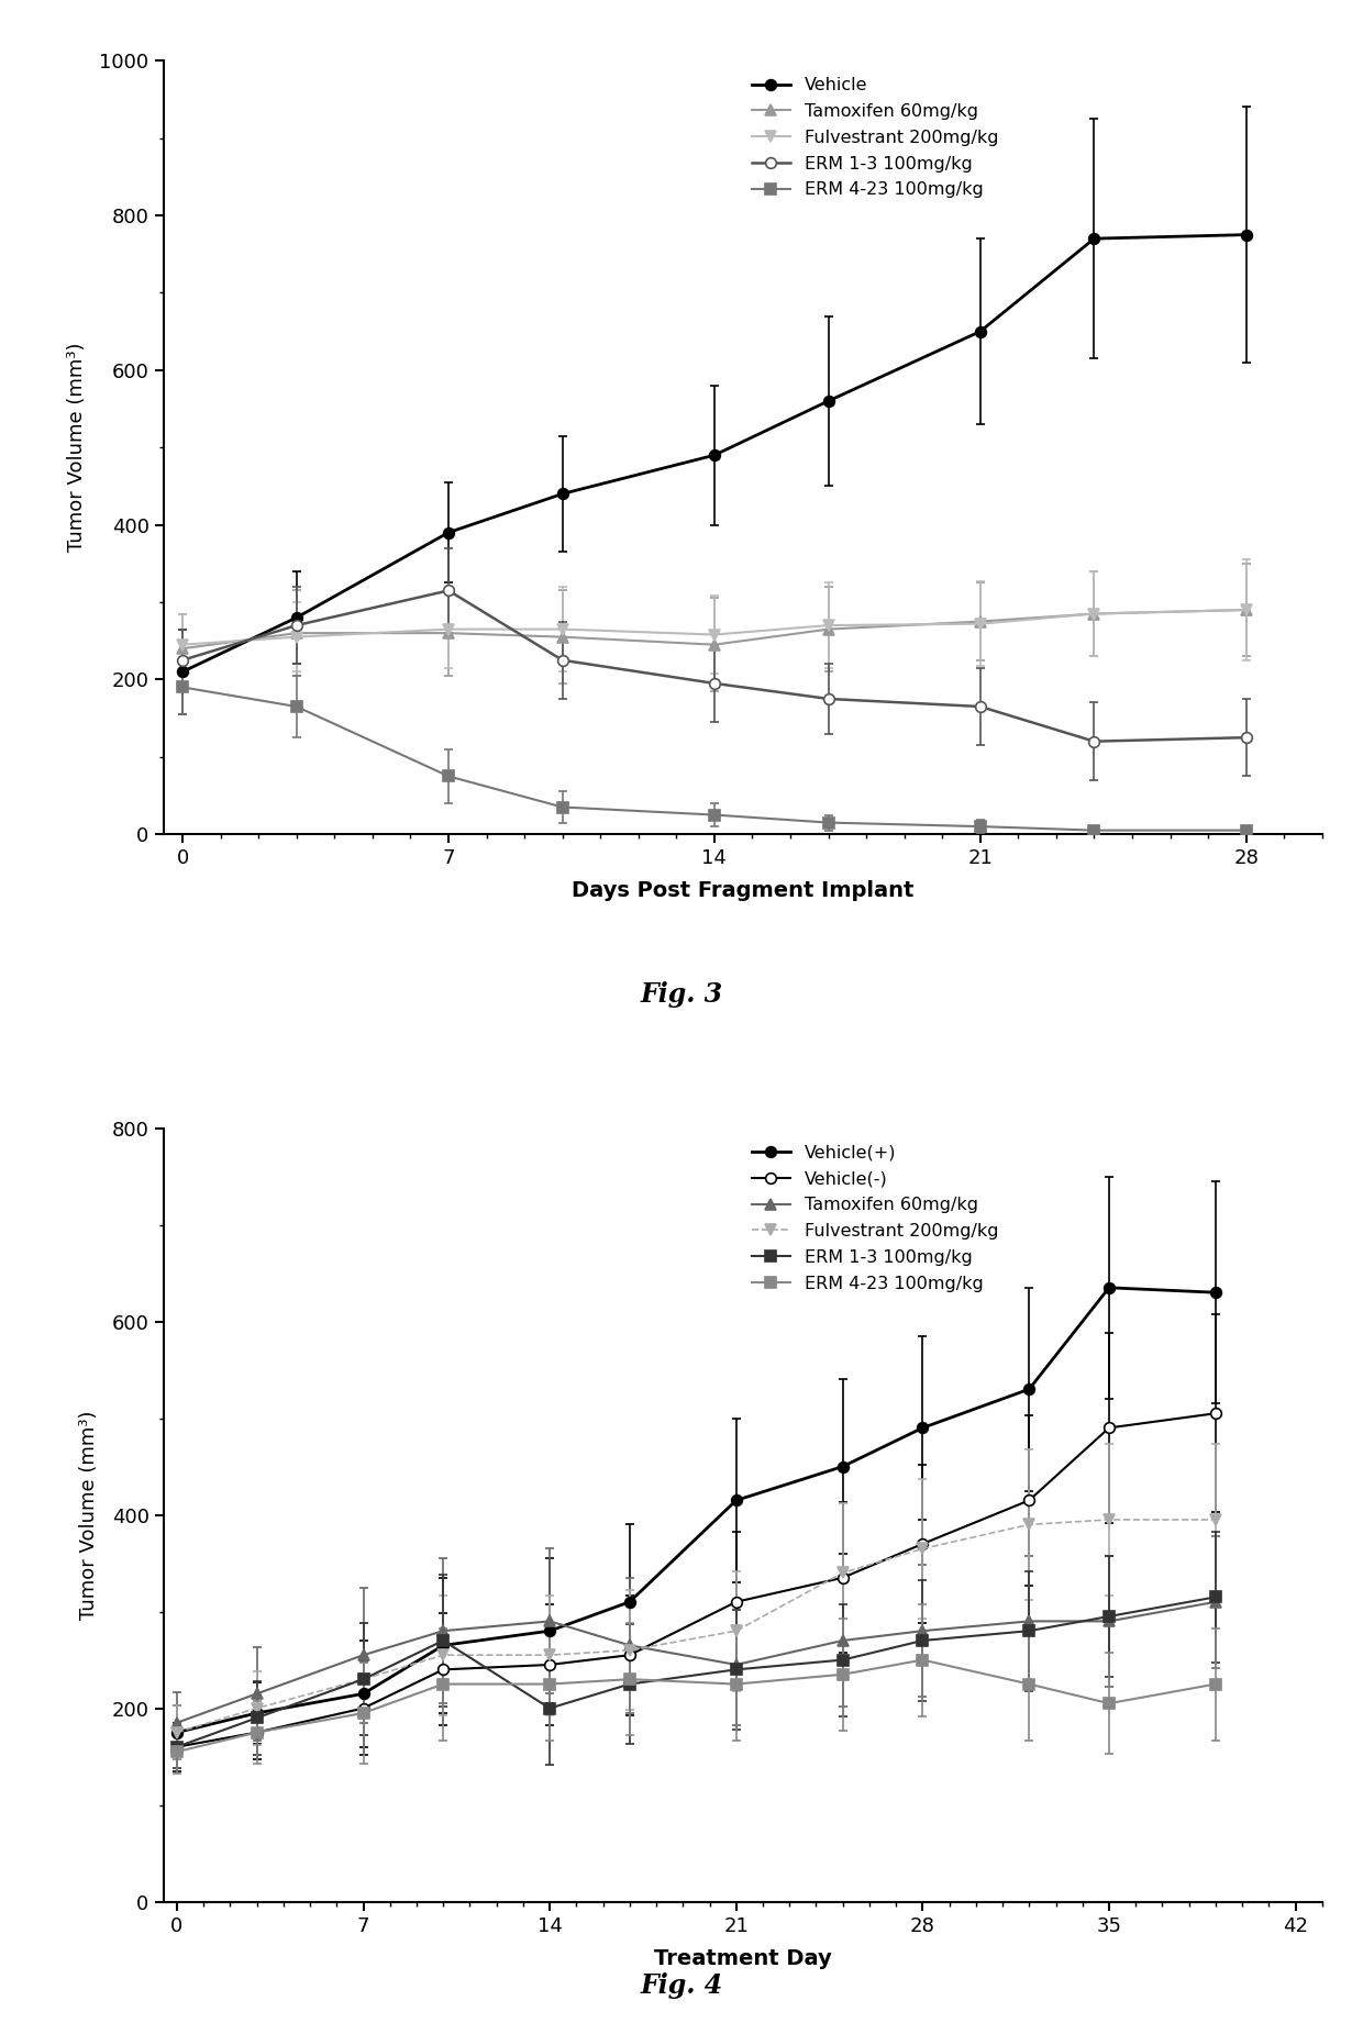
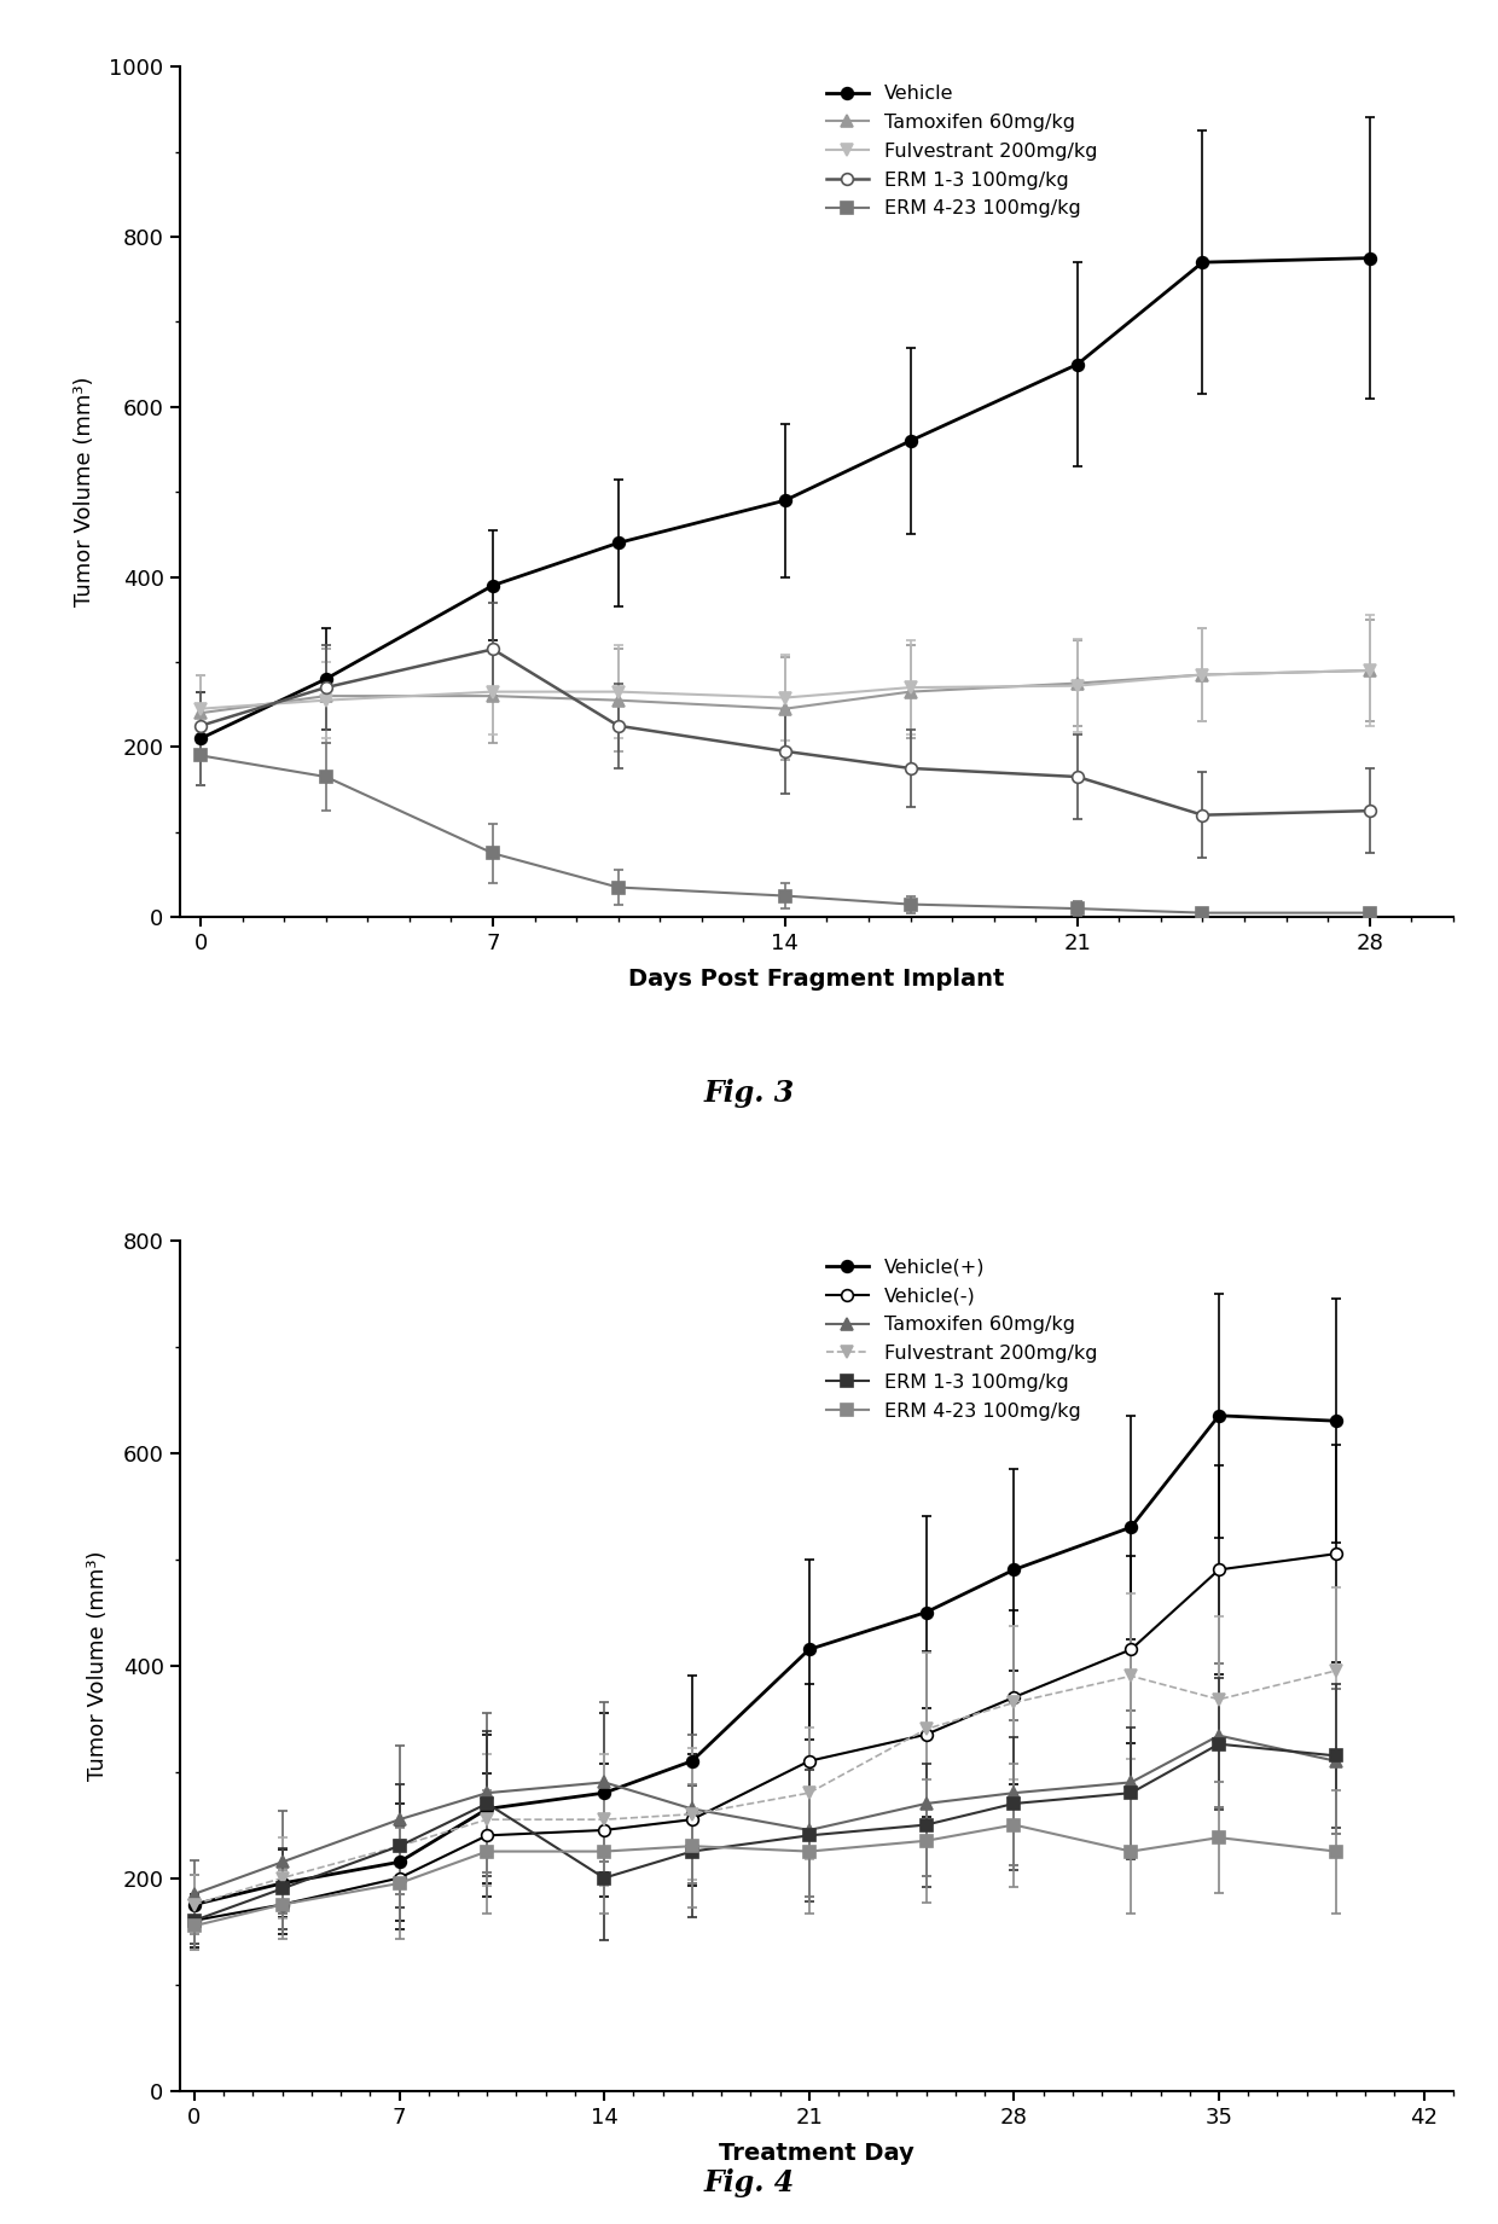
Tamoxifen 60mg/kg/35: 290 -> 334
Fulvestrant 200mg/kg/35: 395 -> 368
ERM 1-3 100mg/kg/35: 295 -> 326
ERM 4-23 100mg/kg/35: 205 -> 238
